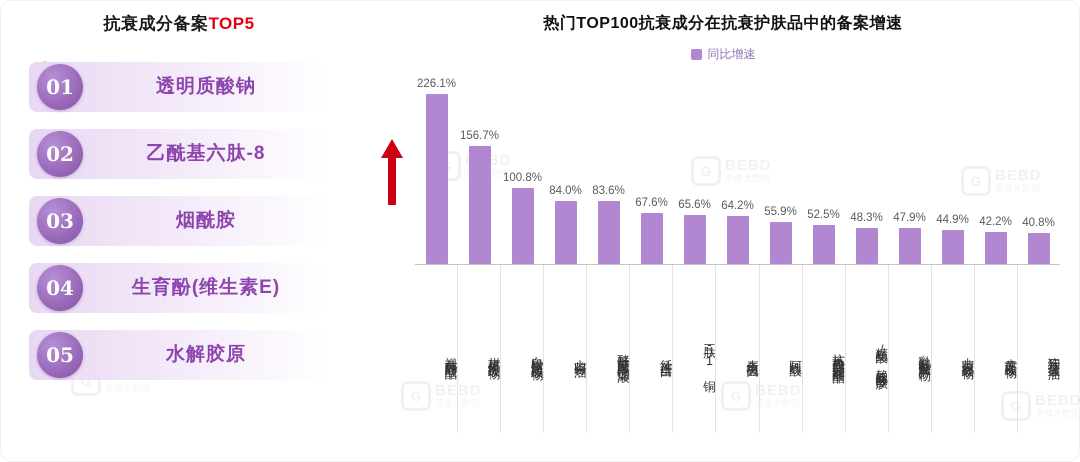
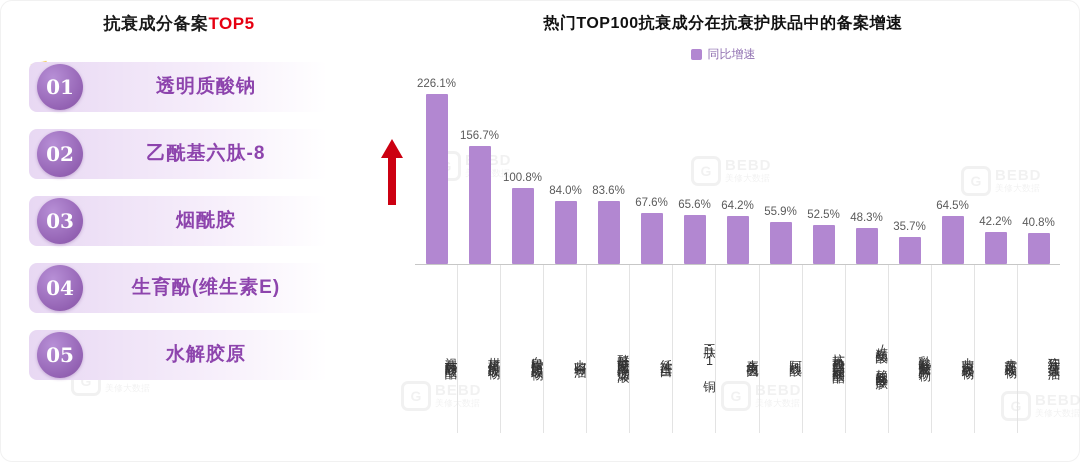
乳酸杆菌发酵产物: 47.9% -> 35.7%
山茶花提取物: 44.9% -> 64.5%
